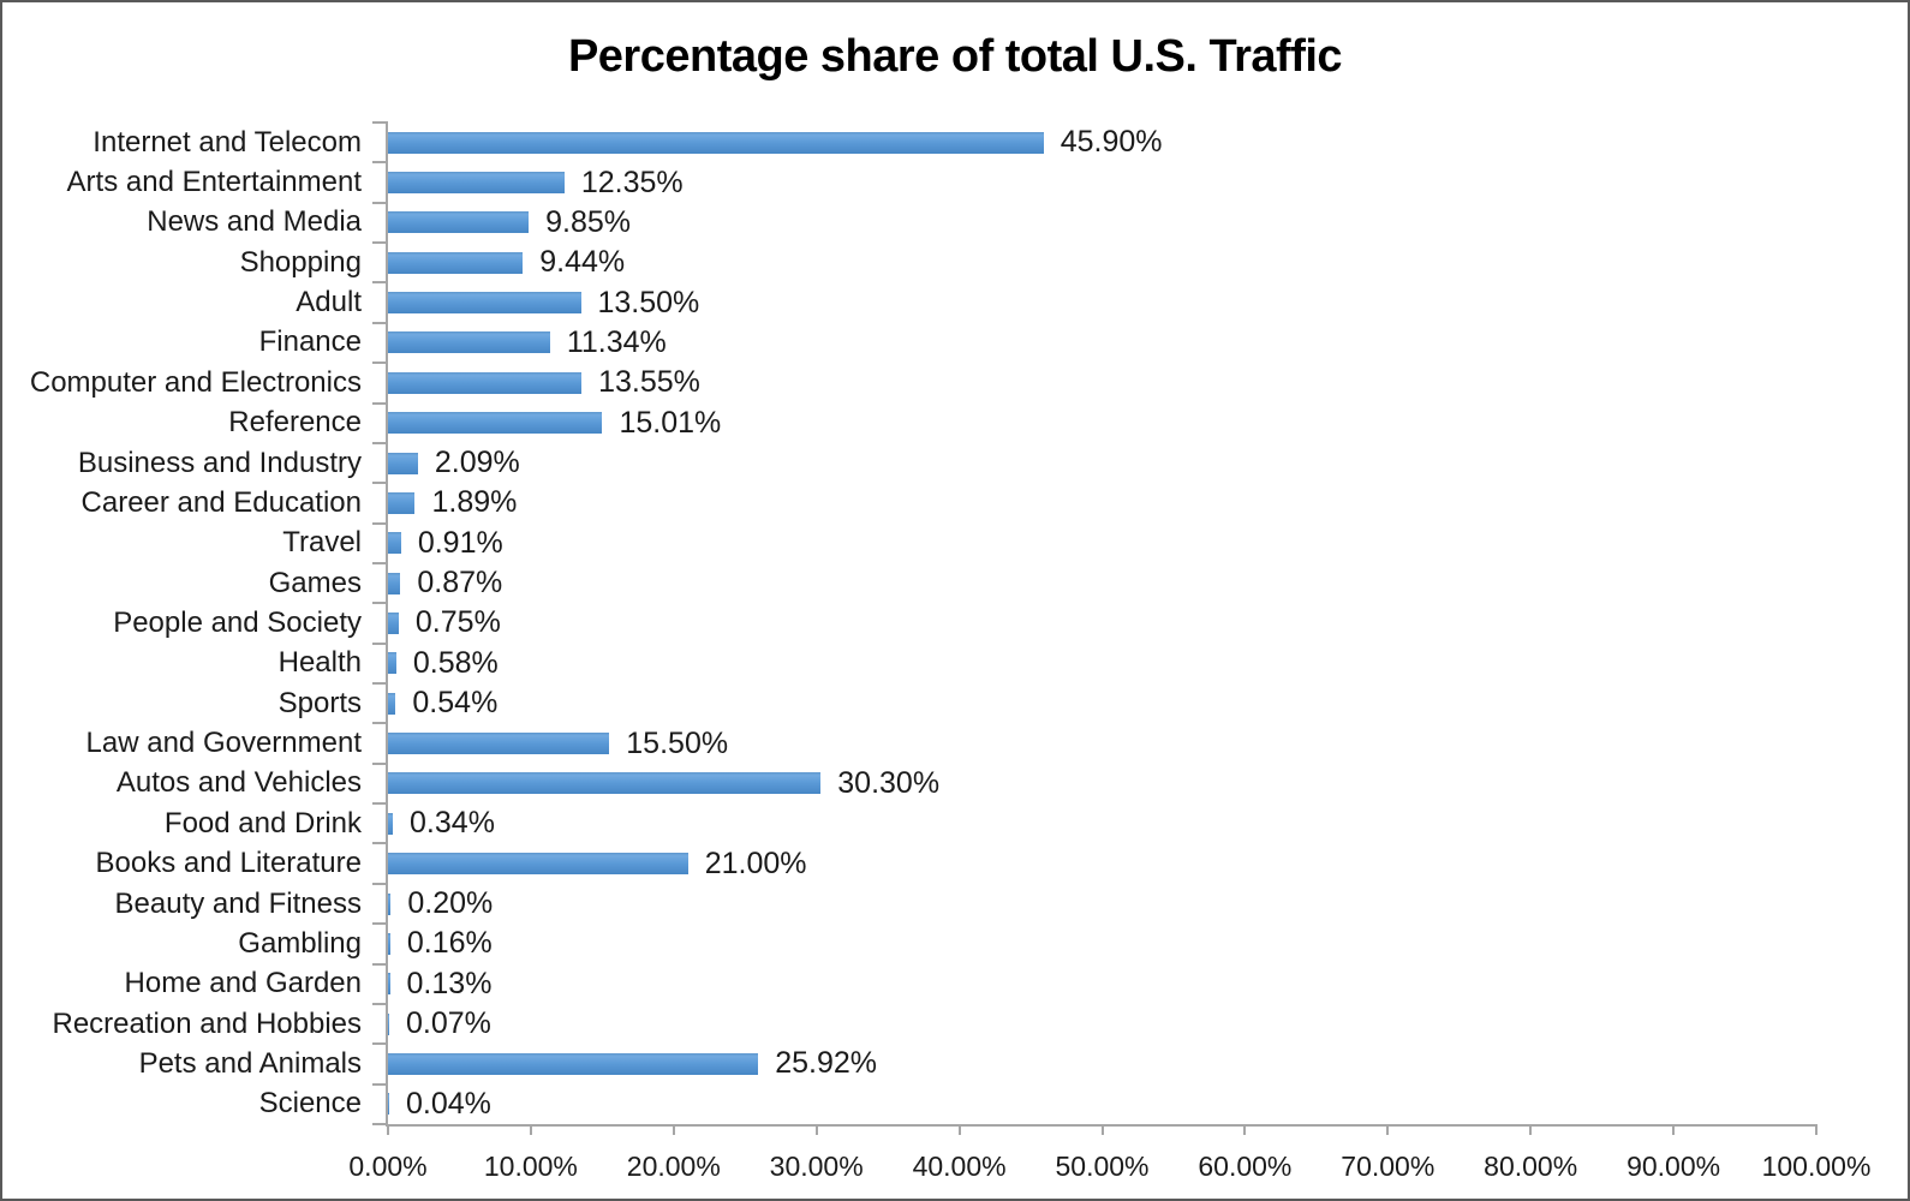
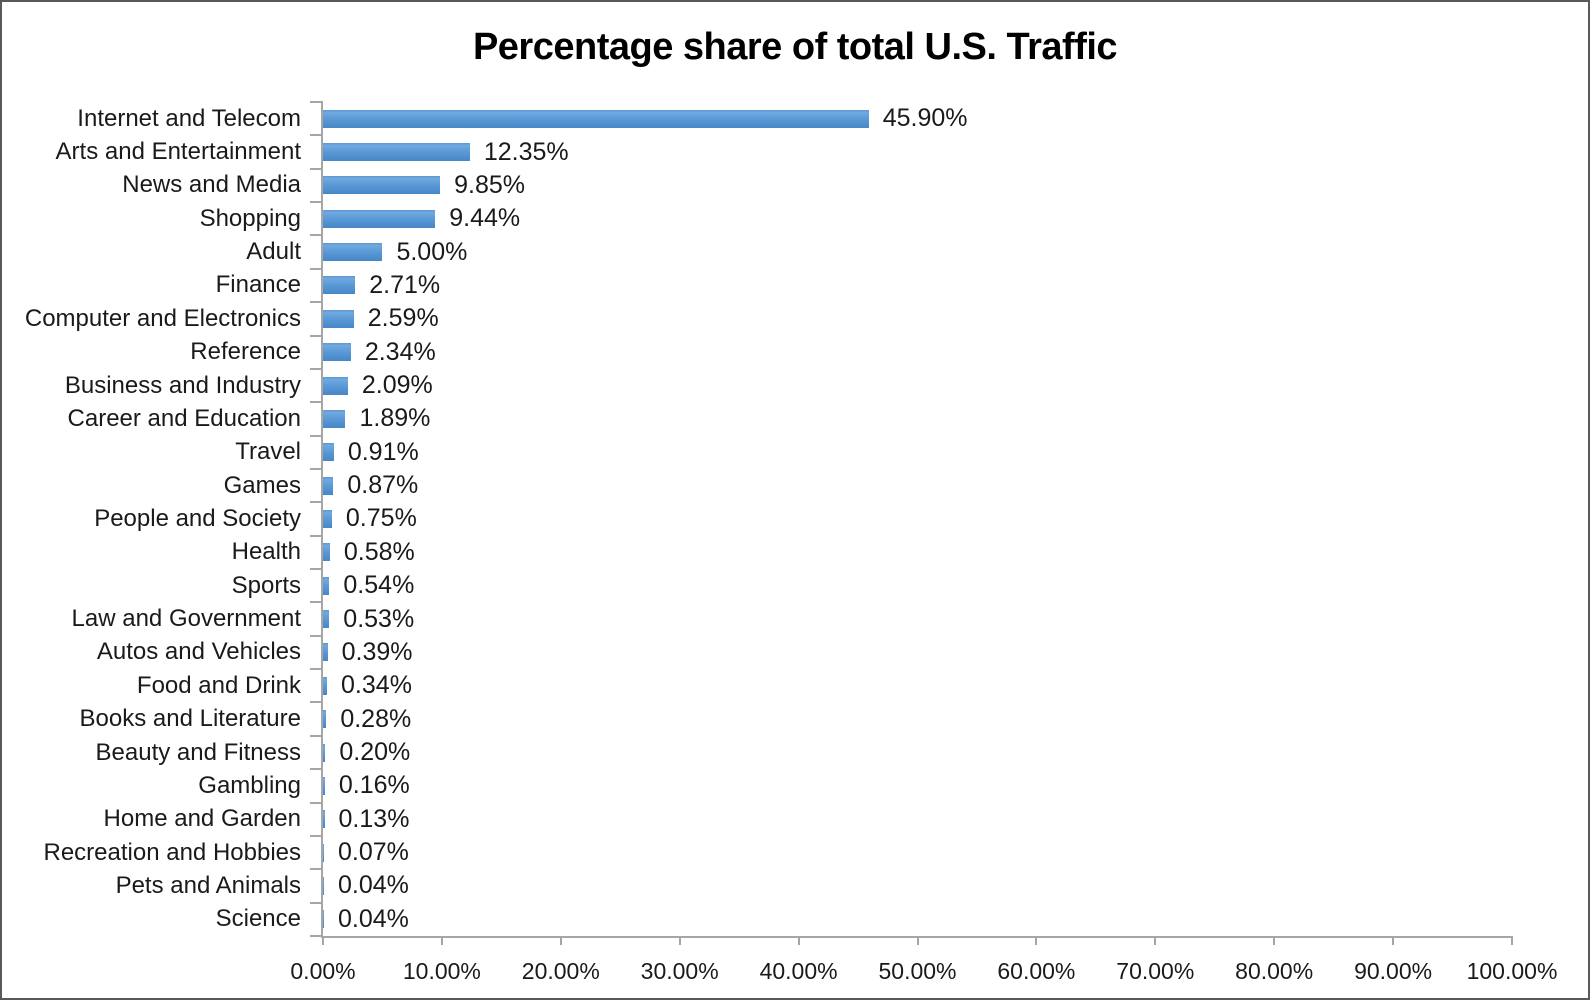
Adult: 13.50% -> 5.00%
Finance: 11.34% -> 2.71%
Computer and Electronics: 13.55% -> 2.59%
Reference: 15.01% -> 2.34%
Law and Government: 15.50% -> 0.53%
Autos and Vehicles: 30.30% -> 0.39%
Books and Literature: 21.00% -> 0.28%
Pets and Animals: 25.92% -> 0.04%
